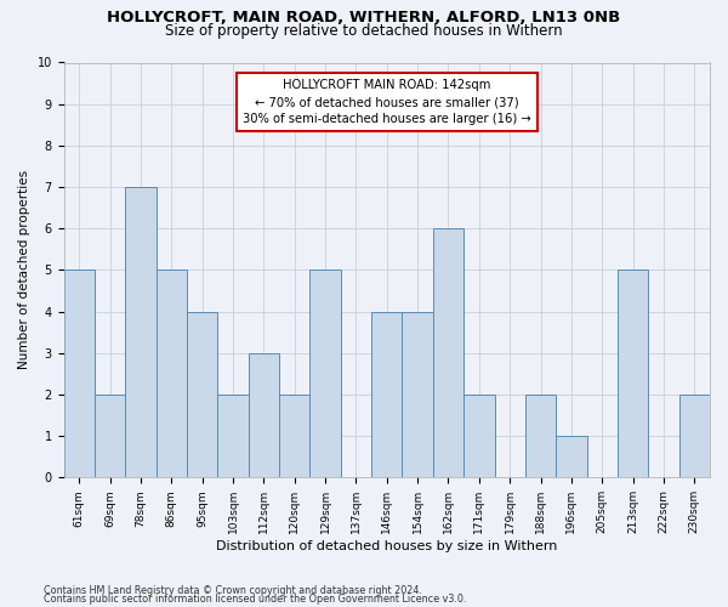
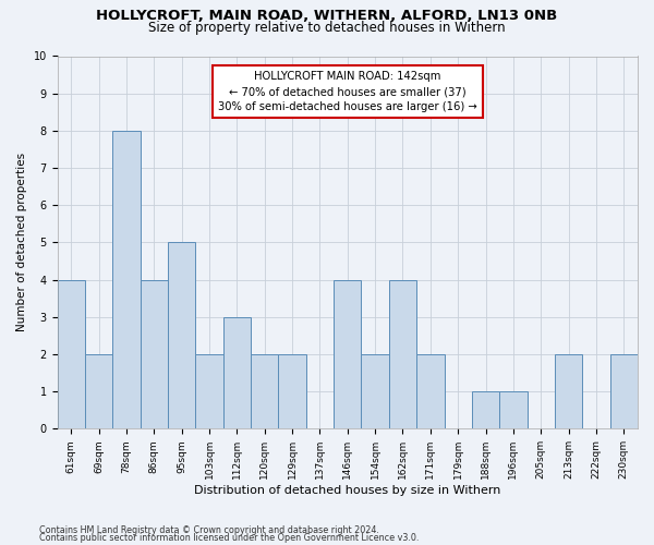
61sqm: 5 -> 4
78sqm: 7 -> 8
86sqm: 5 -> 4
95sqm: 4 -> 5
129sqm: 5 -> 2
154sqm: 4 -> 2
162sqm: 6 -> 4
188sqm: 2 -> 1
213sqm: 5 -> 2
